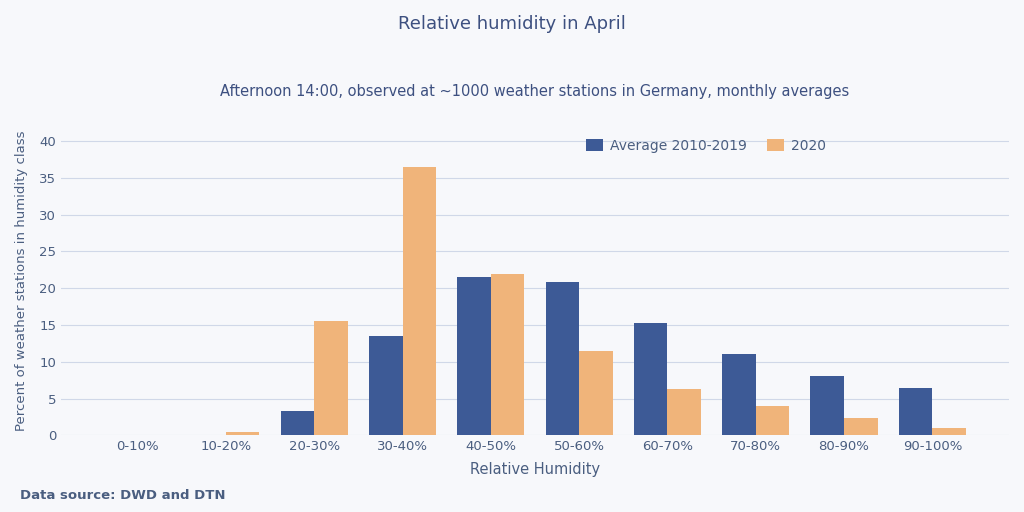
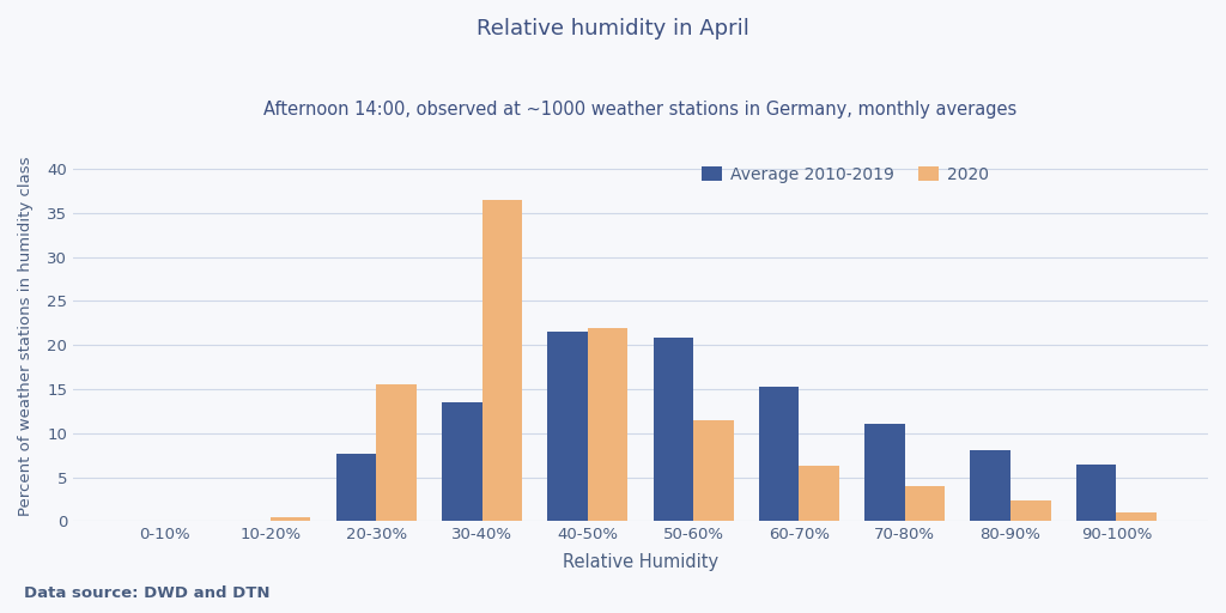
Average 2010-2019/20-30%: 3.3 -> 7.6
